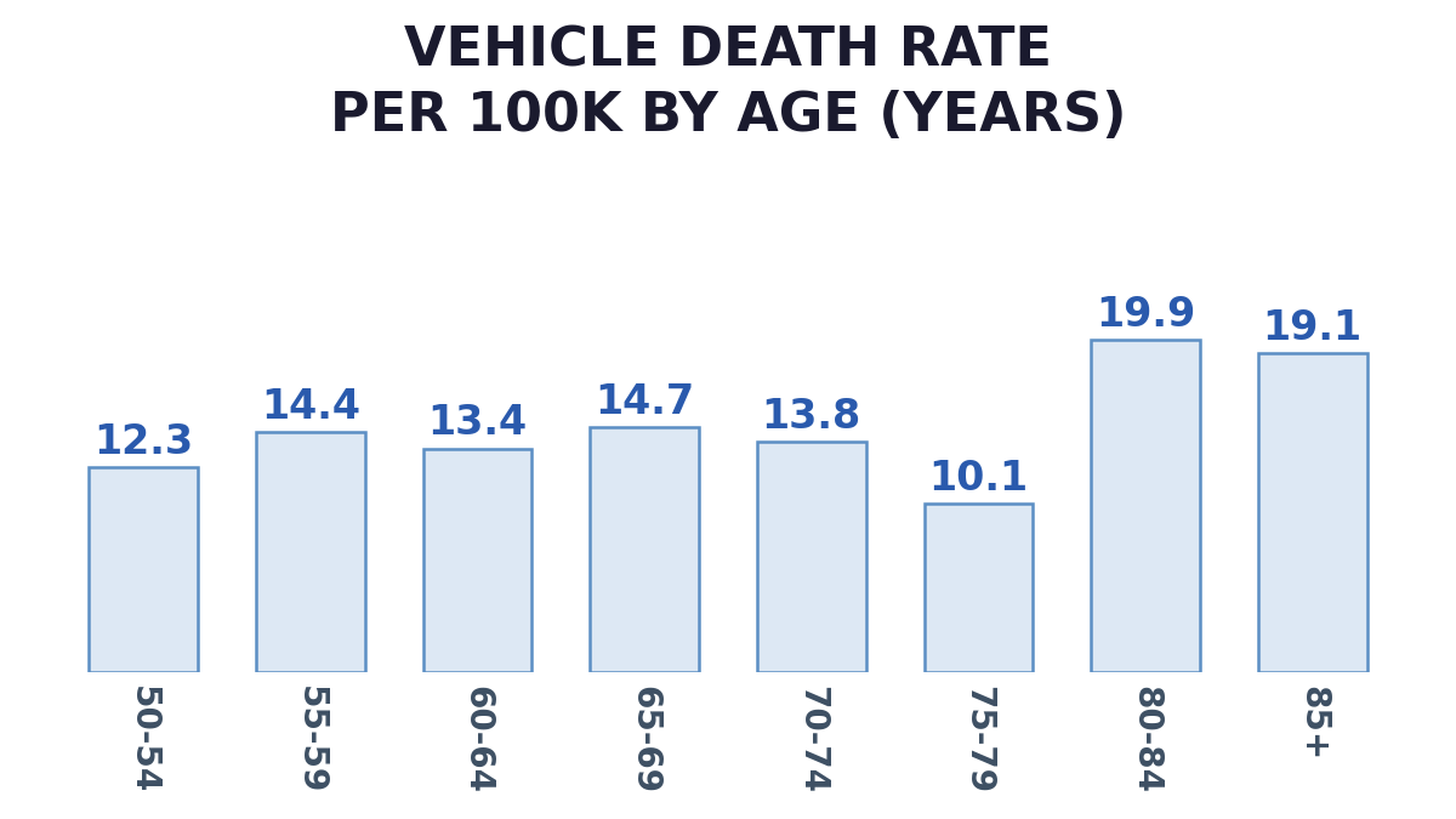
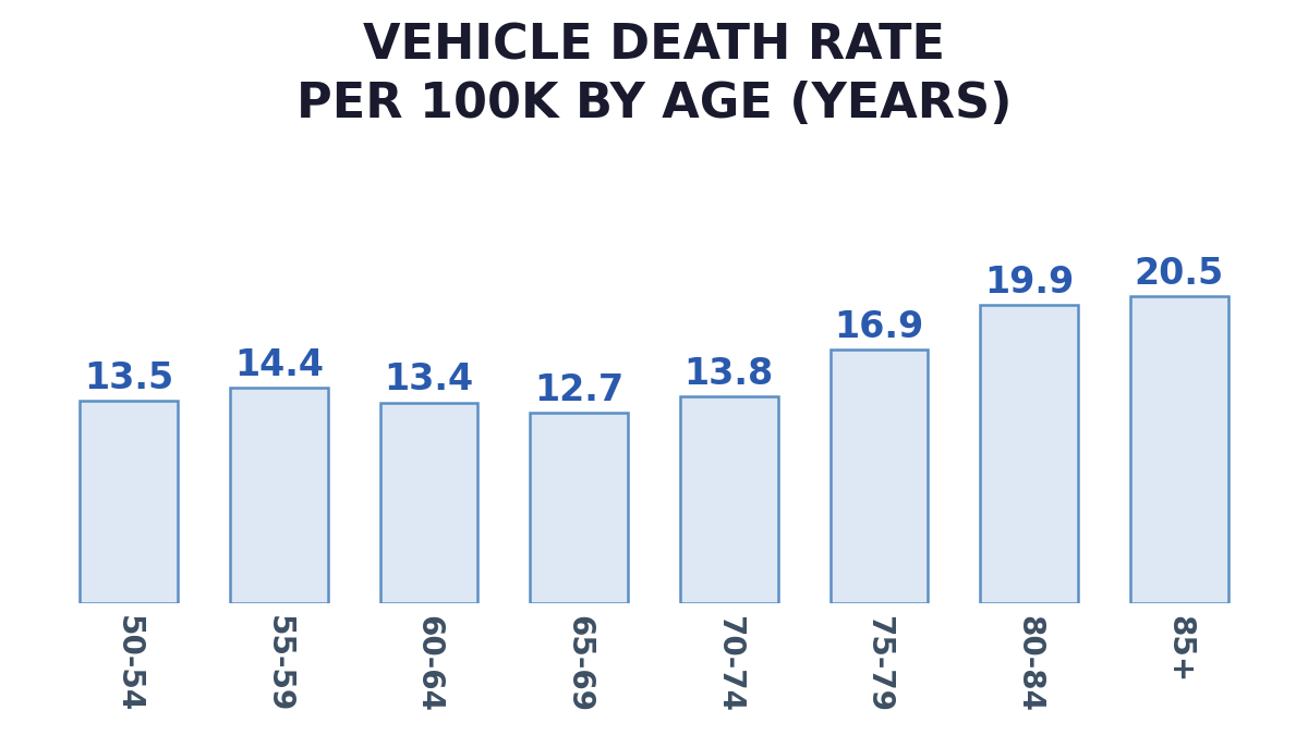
50-54: 12.3 -> 13.5
65-69: 14.7 -> 12.7
75-79: 10.1 -> 16.9
85+: 19.1 -> 20.5
